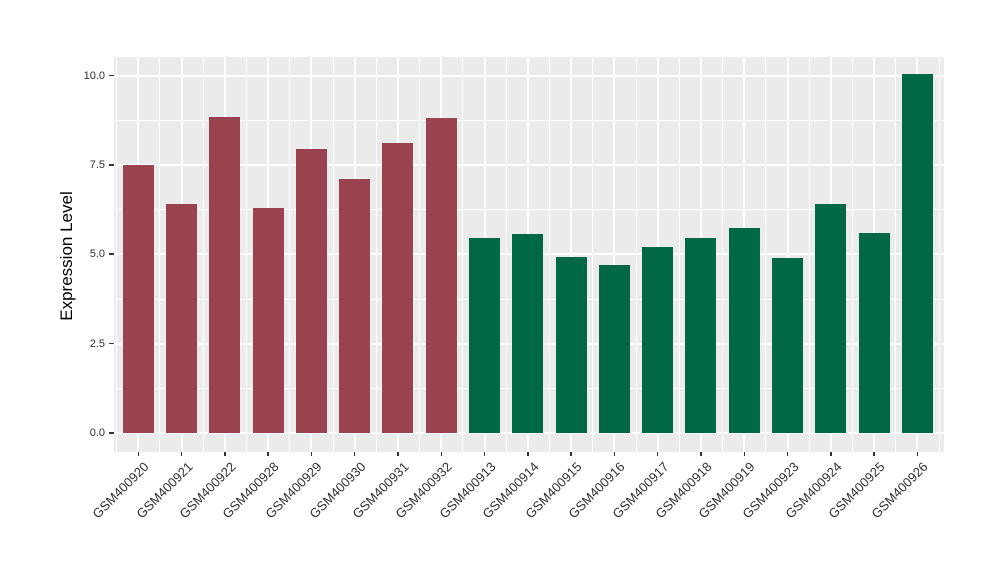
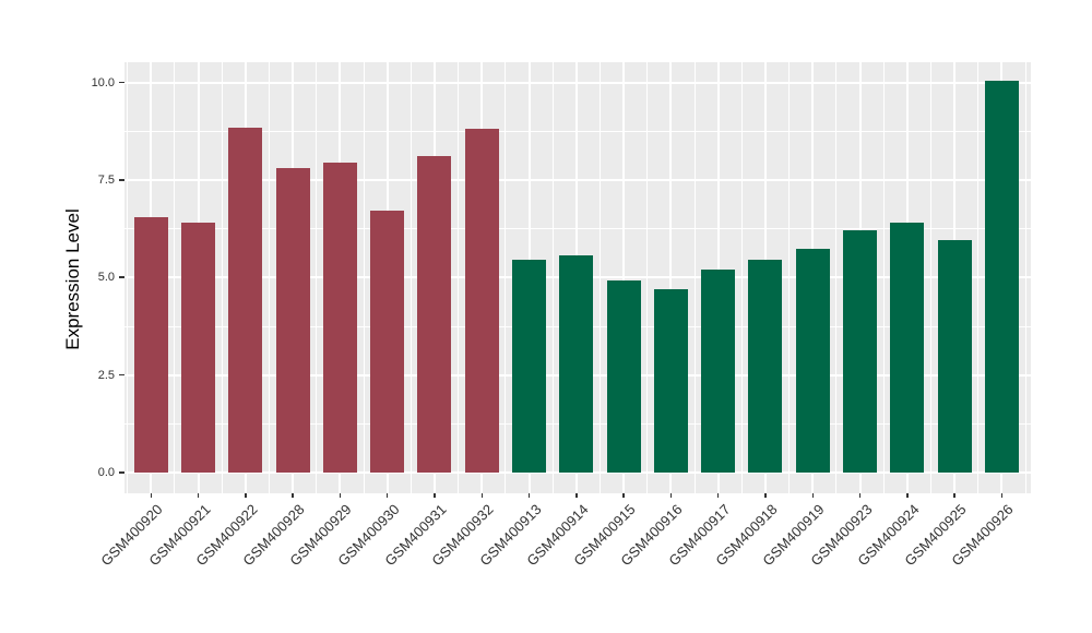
GSM400920: 7.5 -> 6.5
GSM400928: 6.3 -> 7.8
GSM400930: 7.1 -> 6.7
GSM400923: 4.9 -> 6.2
GSM400925: 5.6 -> 6.0
